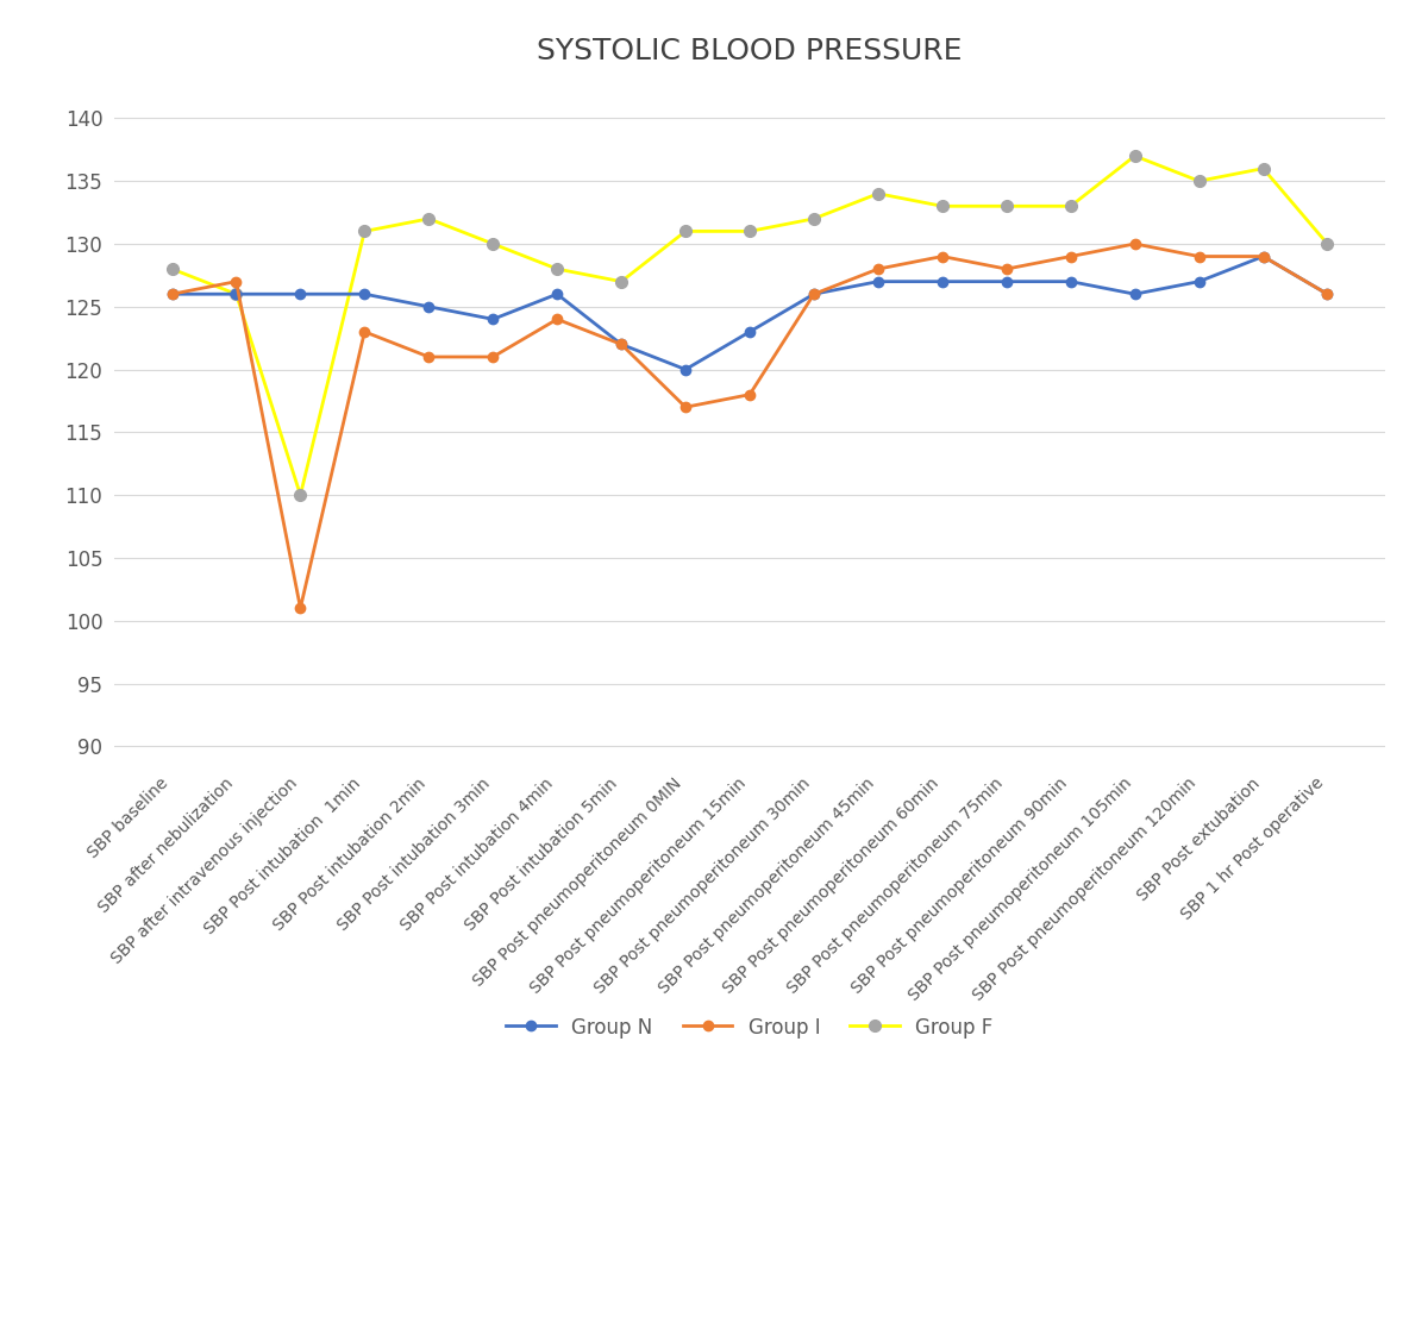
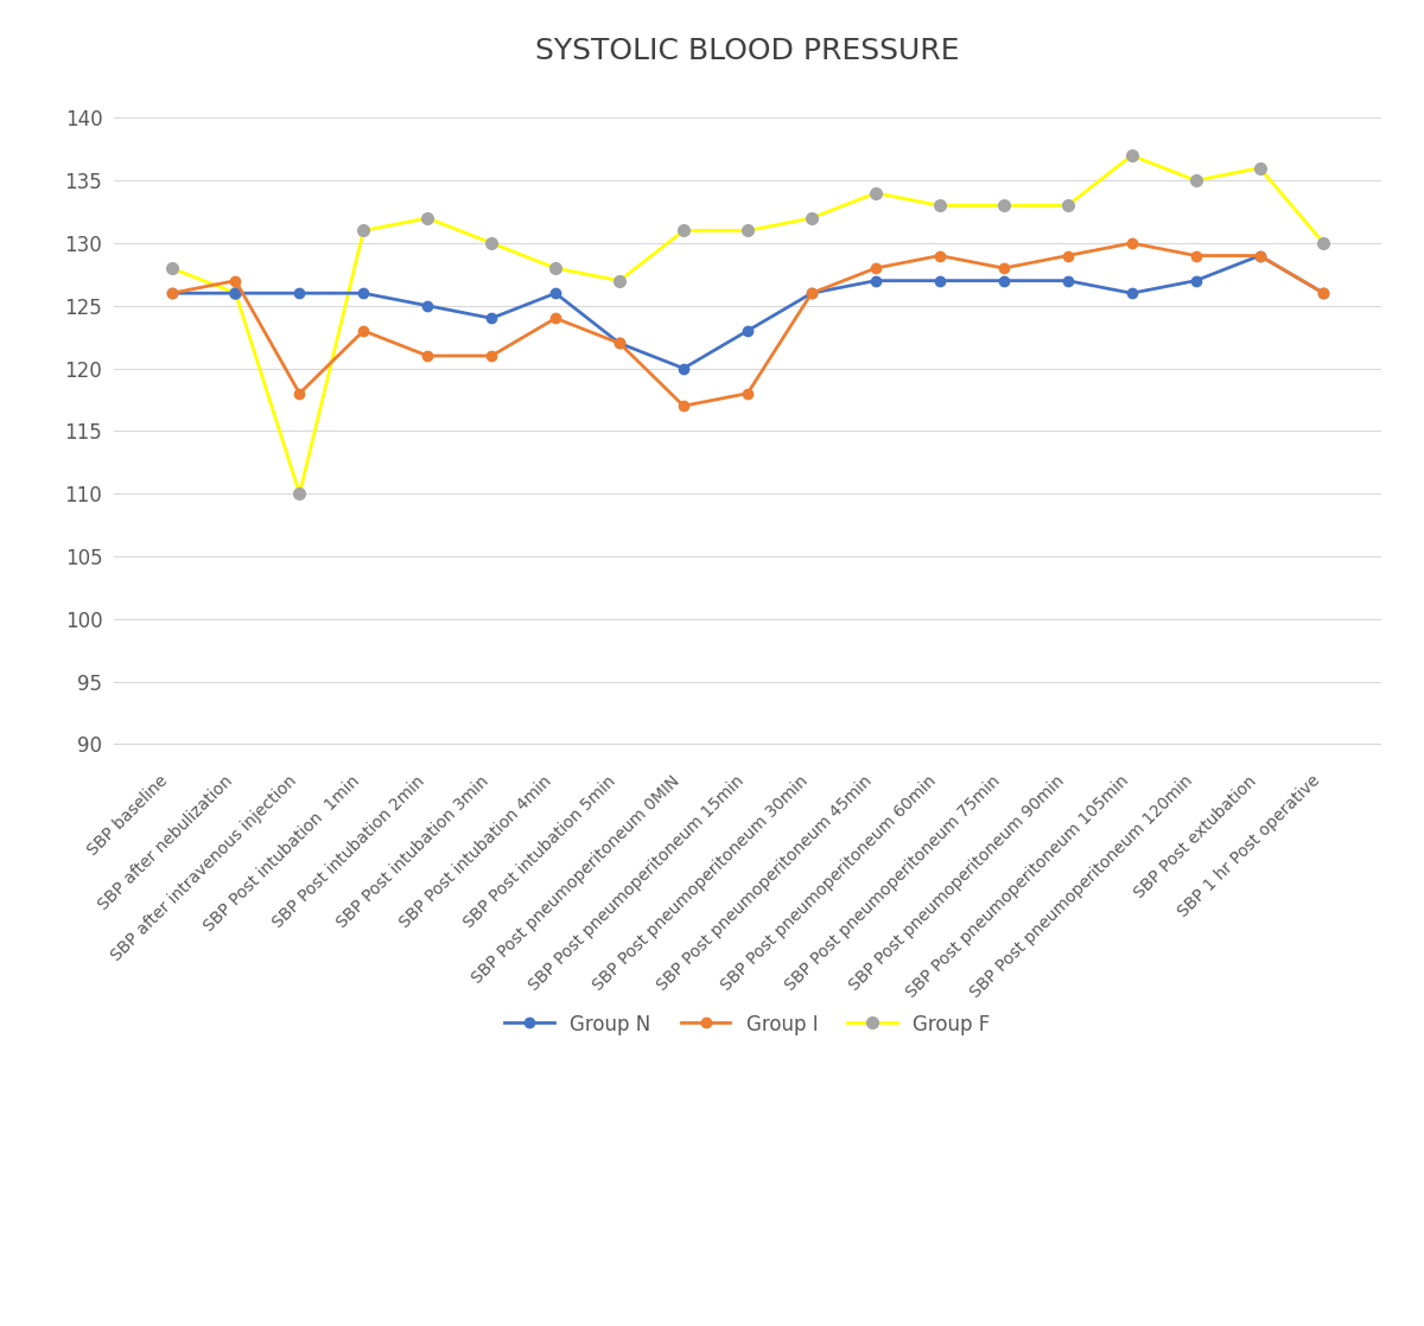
Group I/SBP after intravenous injection: 101 -> 118
